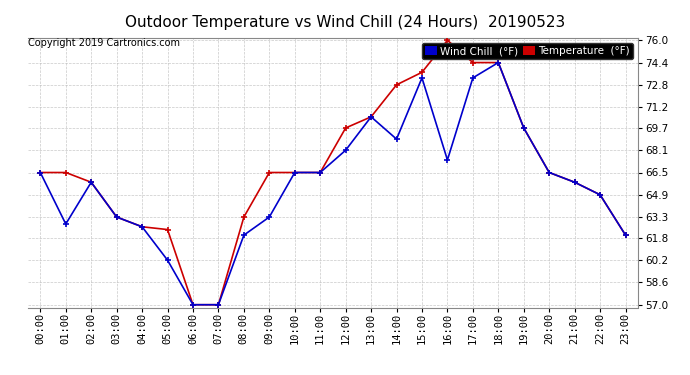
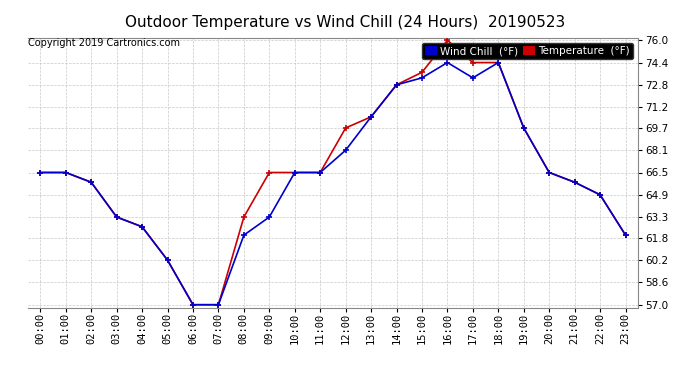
Wind Chill (°F)/01:00: 62.8 -> 66.5
Temperature (°F)/05:00: 62.4 -> 60.2
Wind Chill (°F)/14:00: 68.9 -> 72.8
Wind Chill (°F)/16:00: 67.4 -> 74.4
